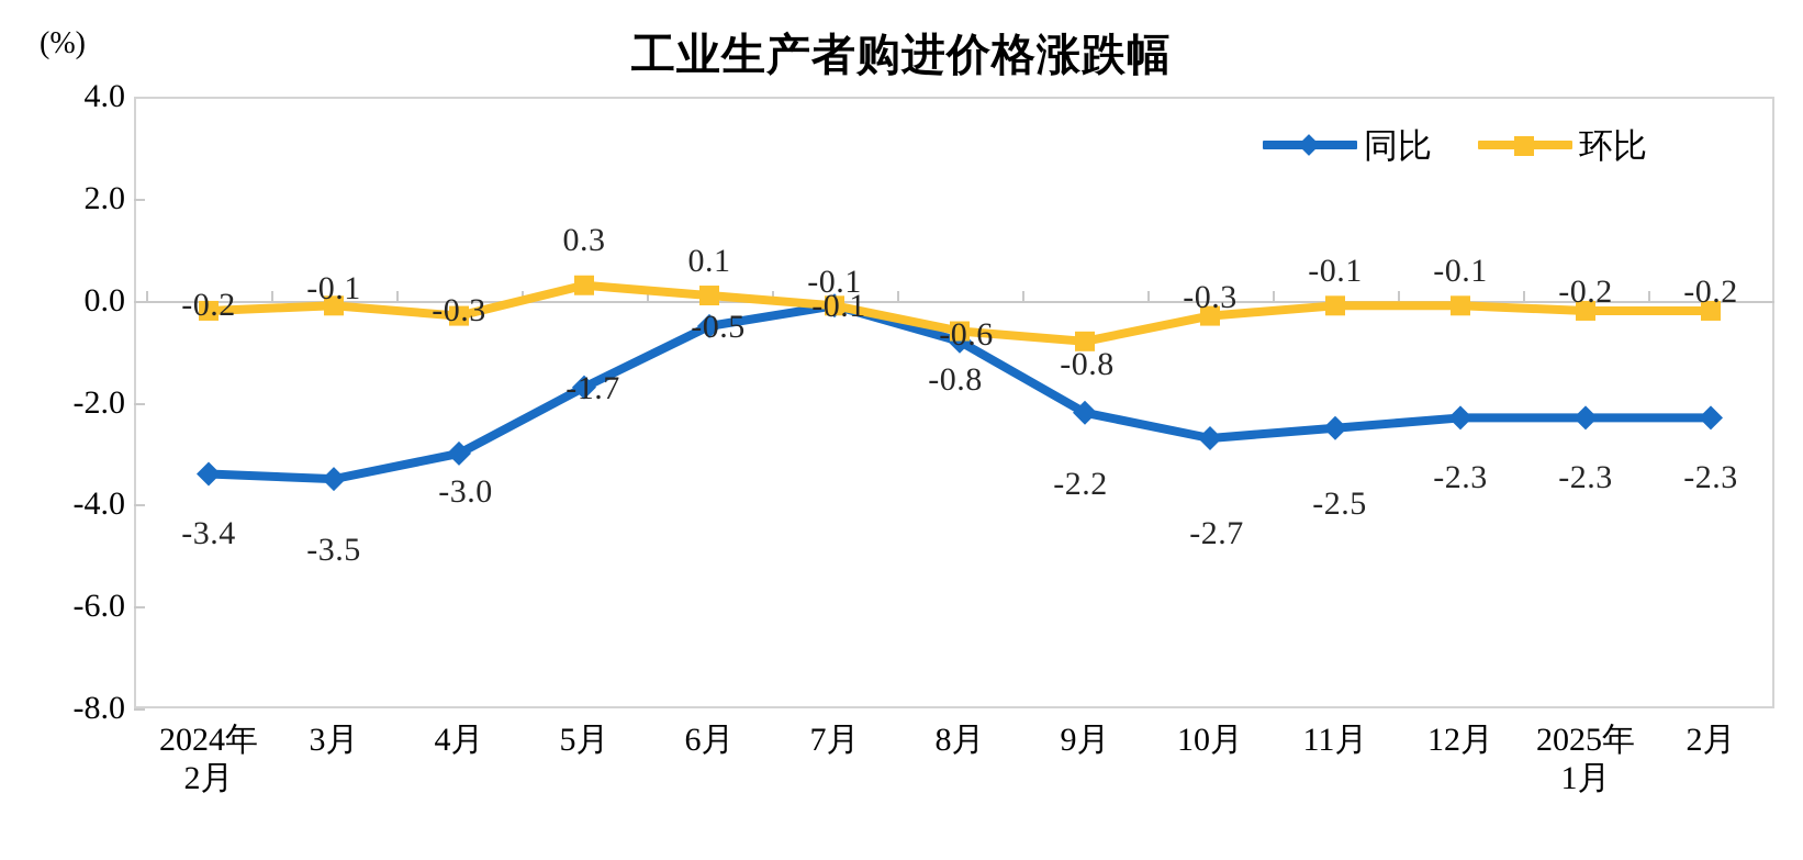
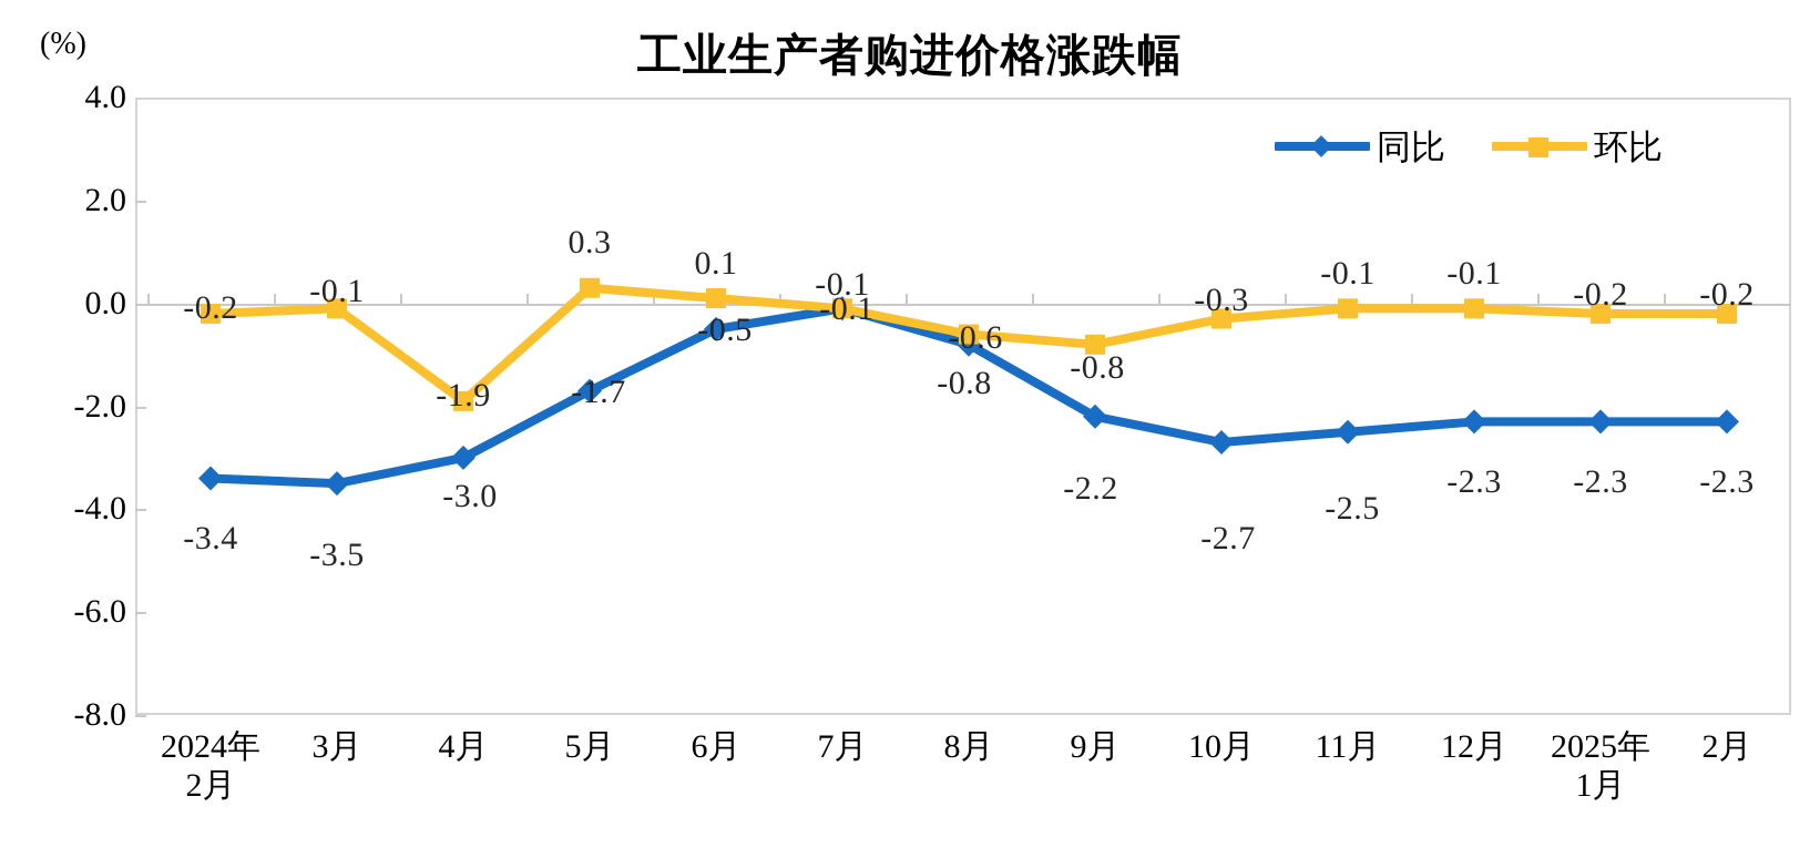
环比/4月: -0.3 -> -1.9
